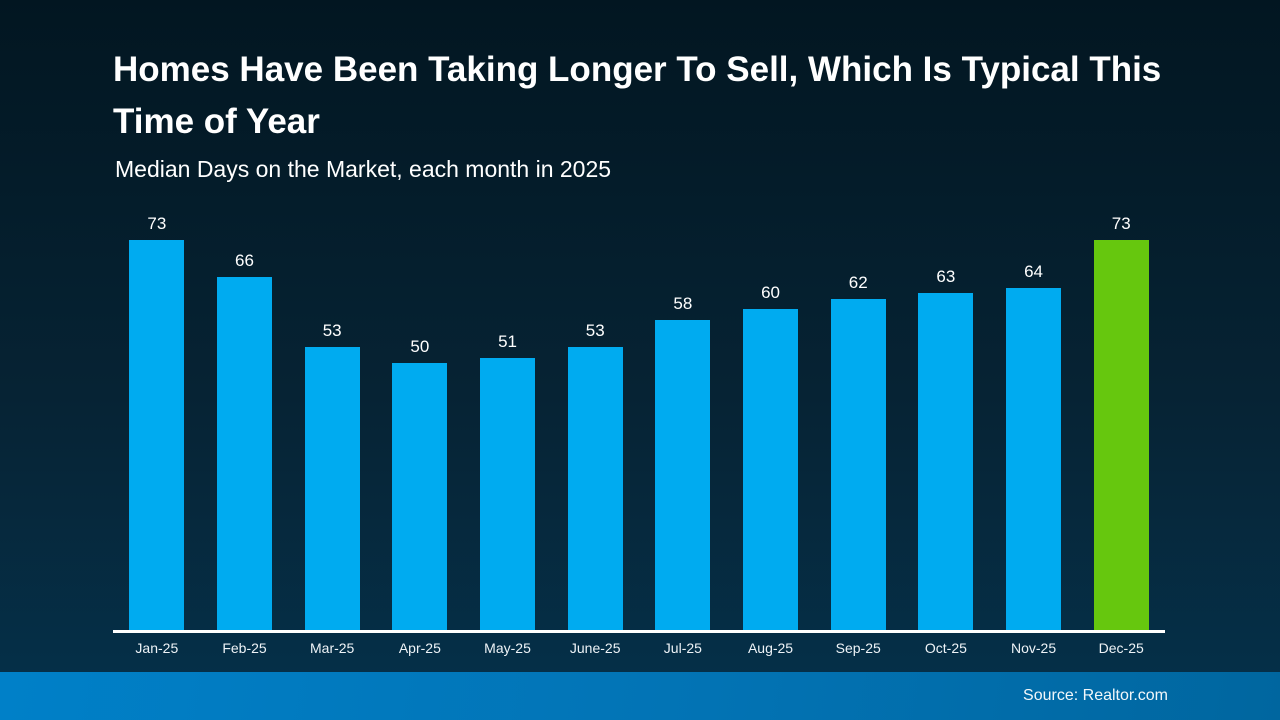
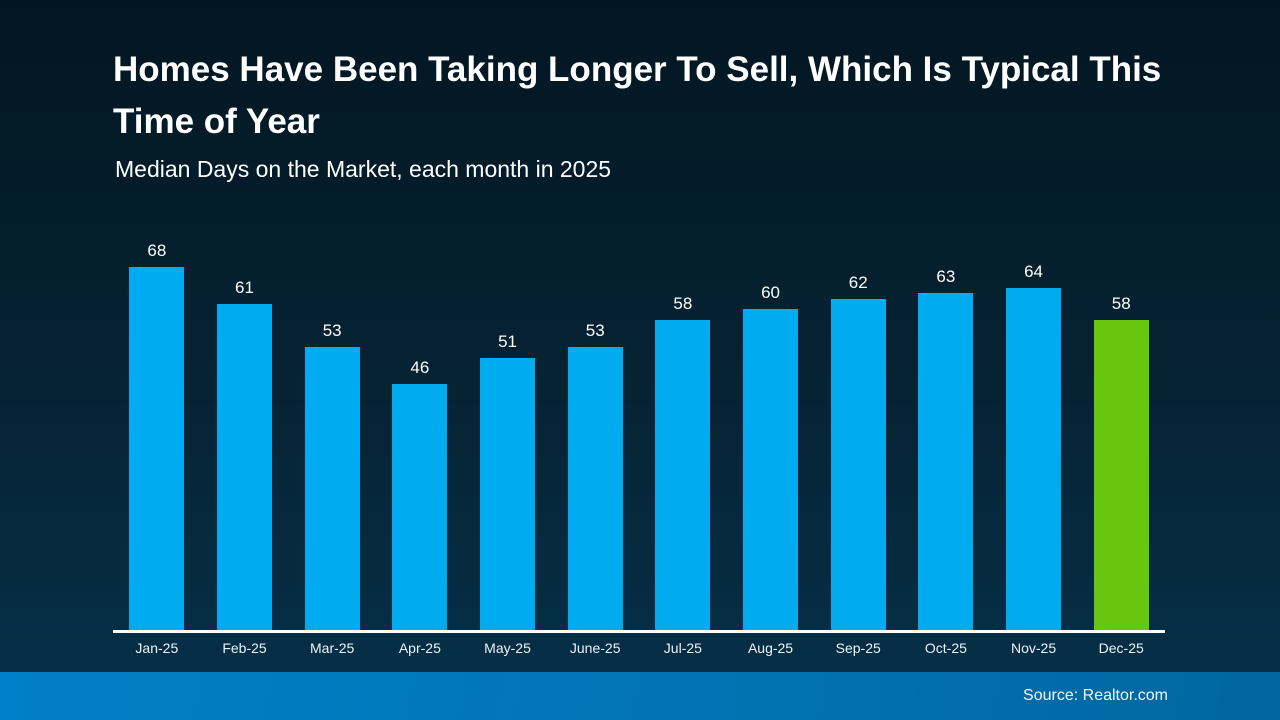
Jan-25: 73 -> 68
Feb-25: 66 -> 61
Apr-25: 50 -> 46
Dec-25: 73 -> 58
